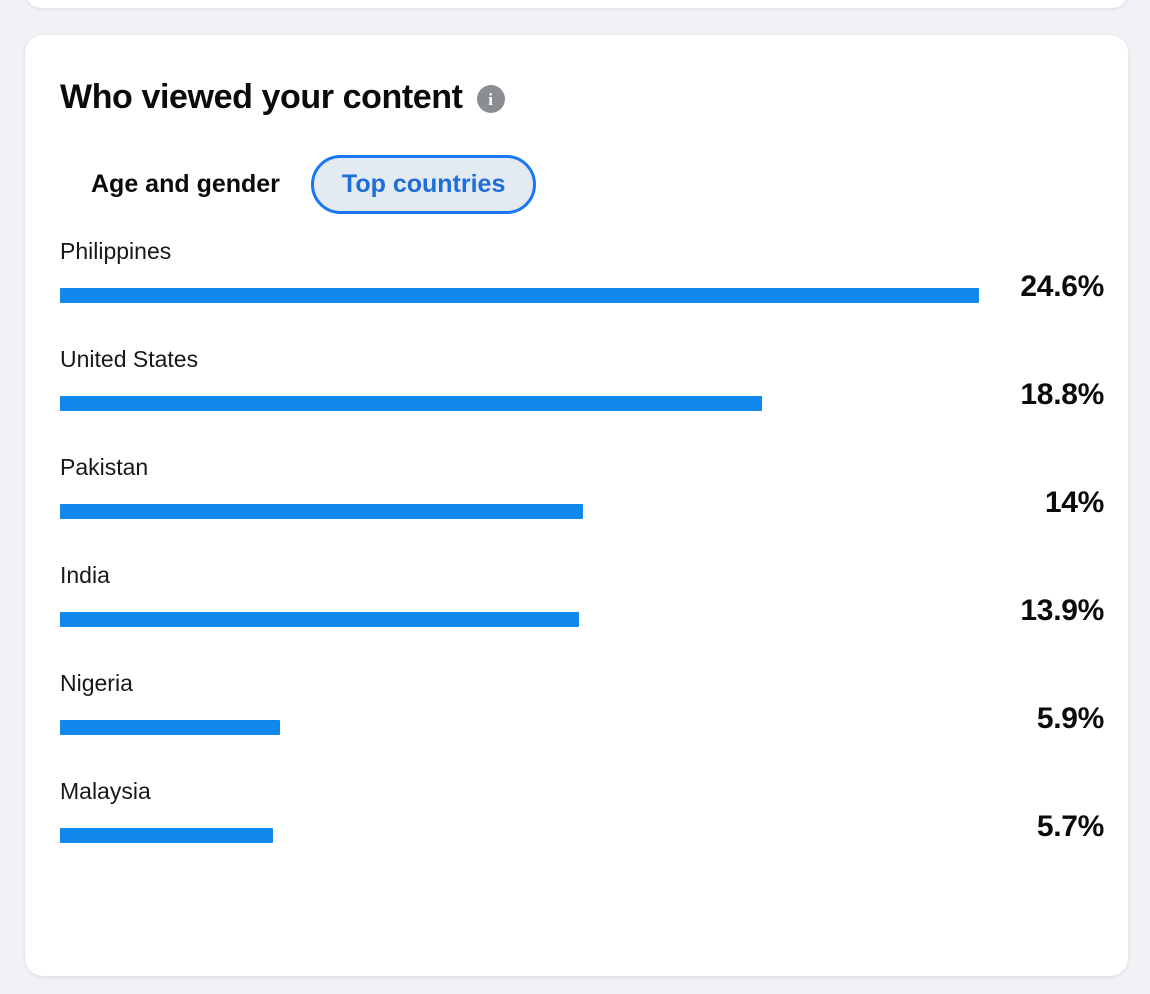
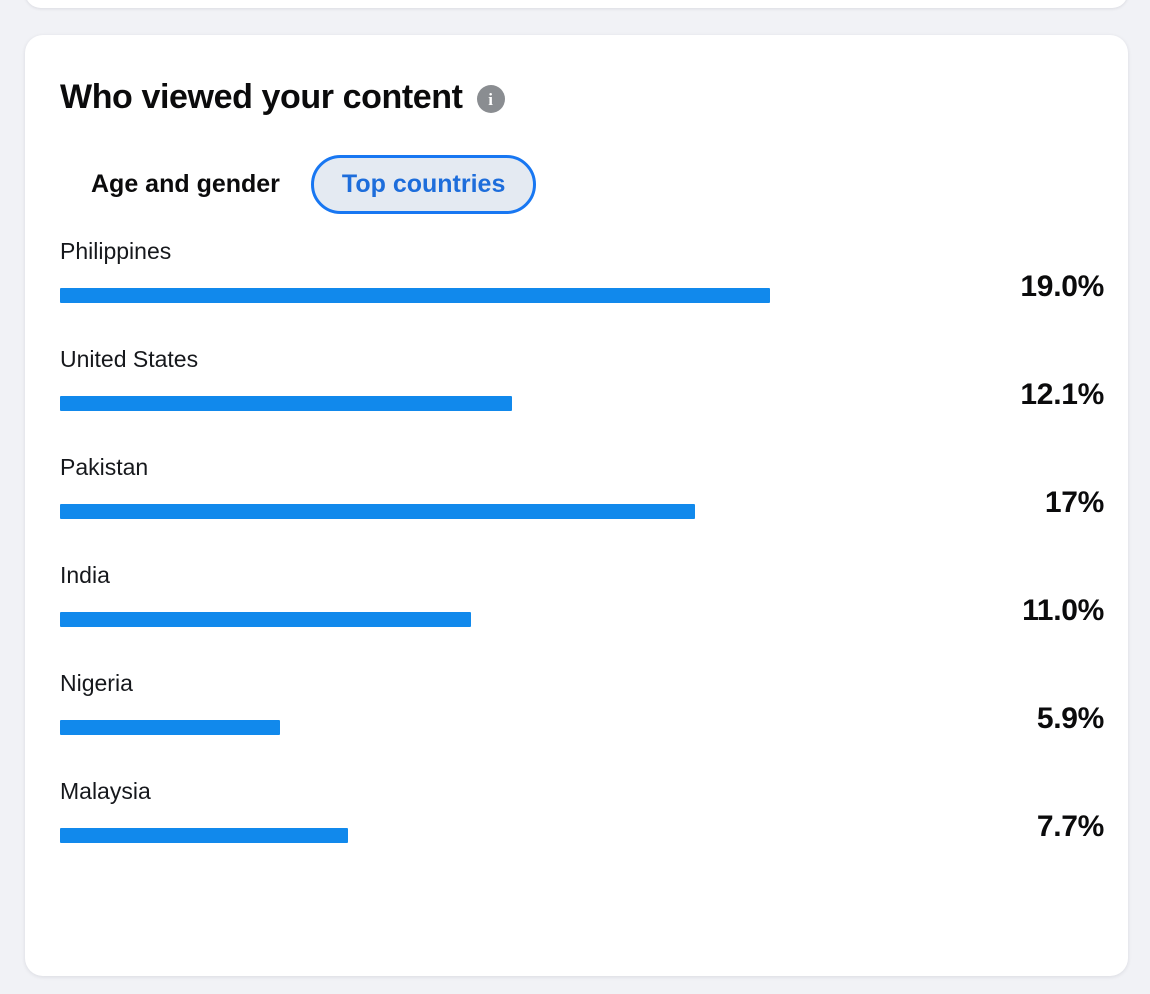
Philippines: 24.6% -> 19.0%
United States: 18.8% -> 12.1%
Pakistan: 14% -> 17%
India: 13.9% -> 11.0%
Malaysia: 5.7% -> 7.7%
